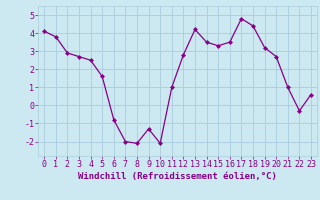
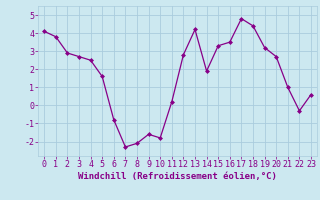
7: -2.0 -> -2.3
9: -1.3 -> -1.6
10: -2.1 -> -1.8
11: 1.0 -> 0.2
14: 3.5 -> 1.9
